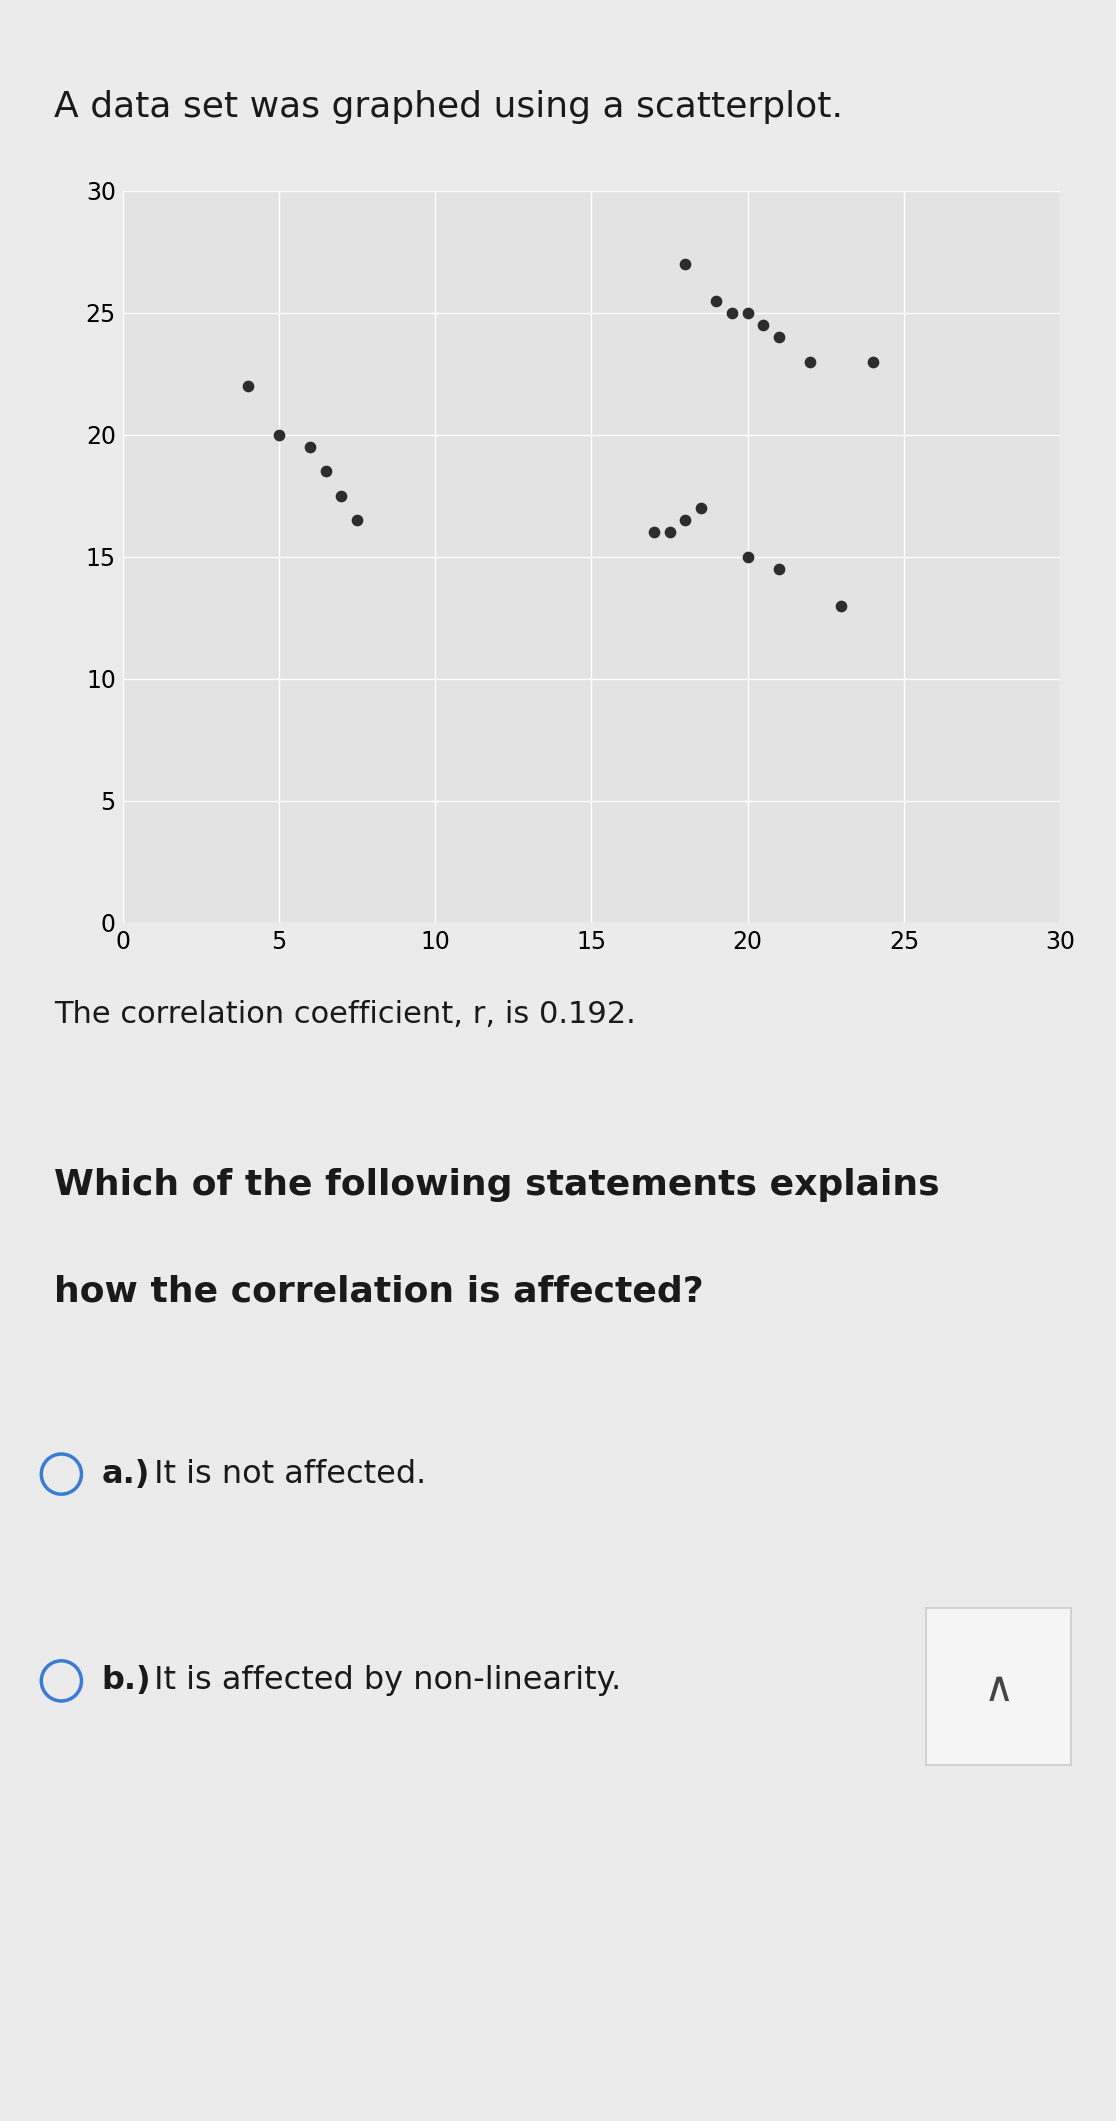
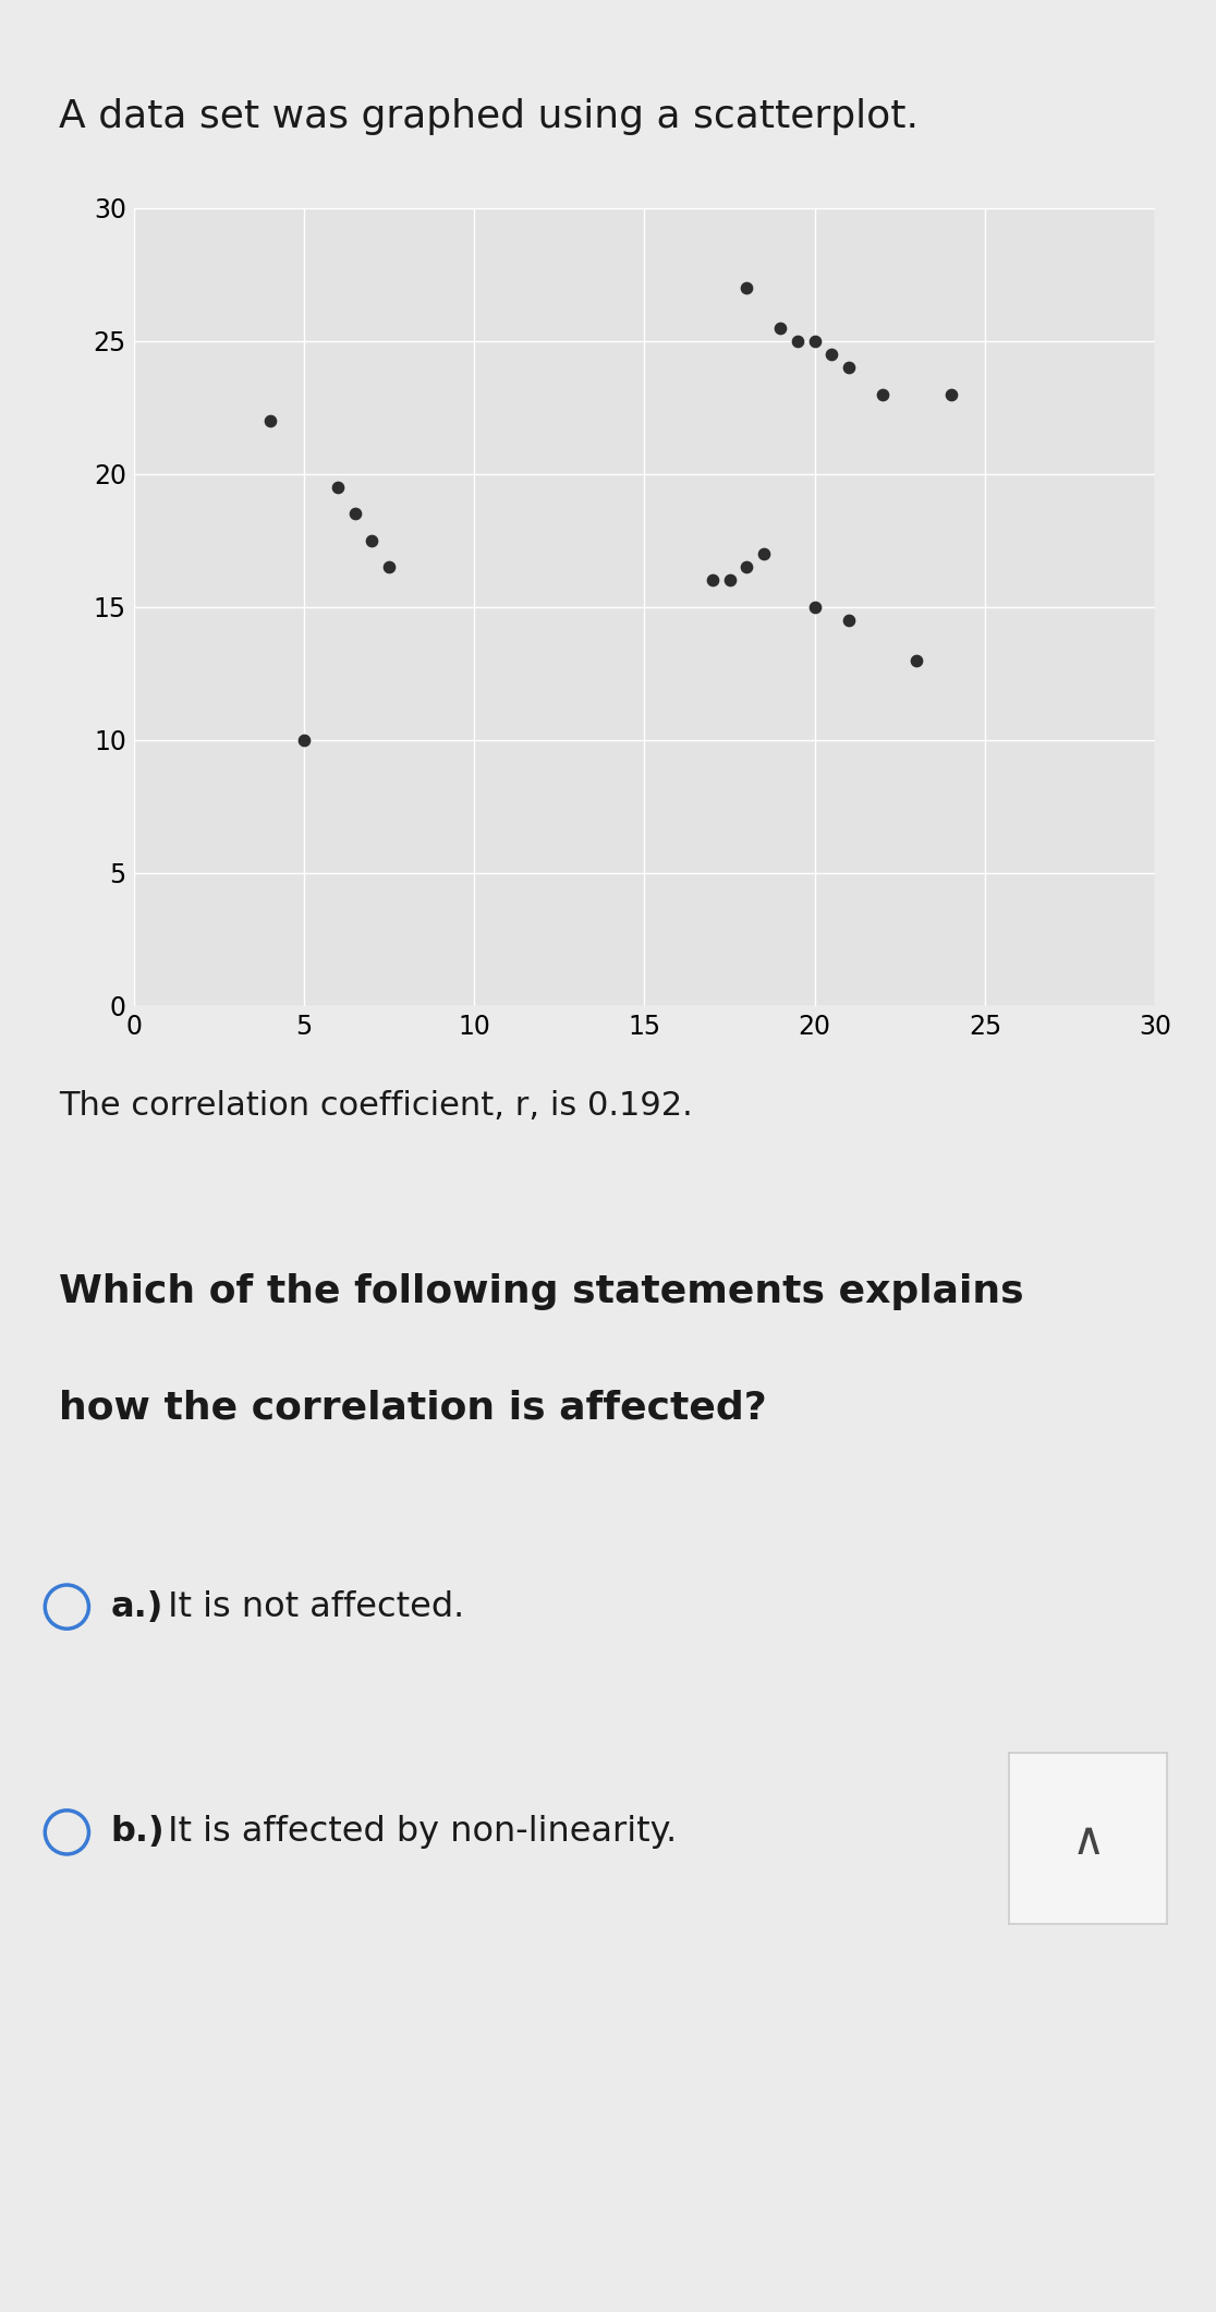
5: 20.0 -> 10.0
